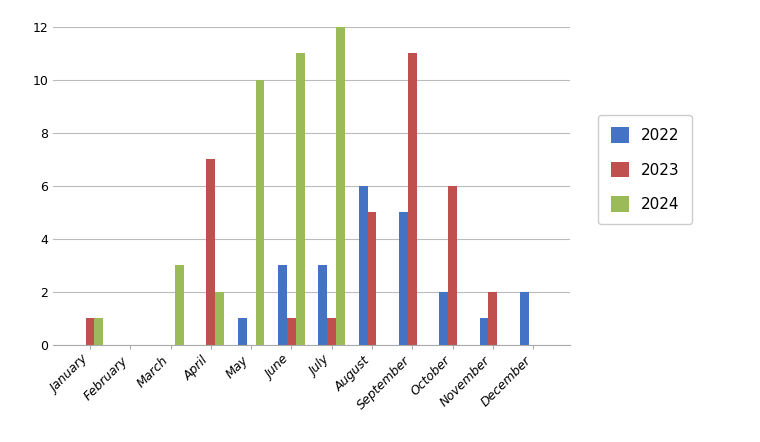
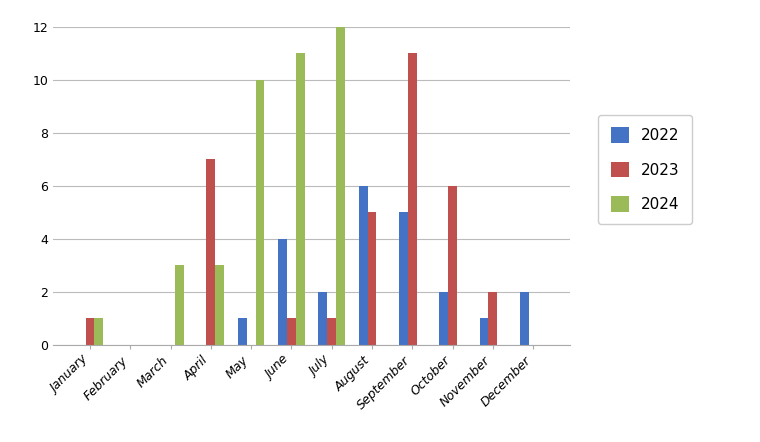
2024/April: 2 -> 3
2022/June: 3 -> 4
2022/July: 3 -> 2
